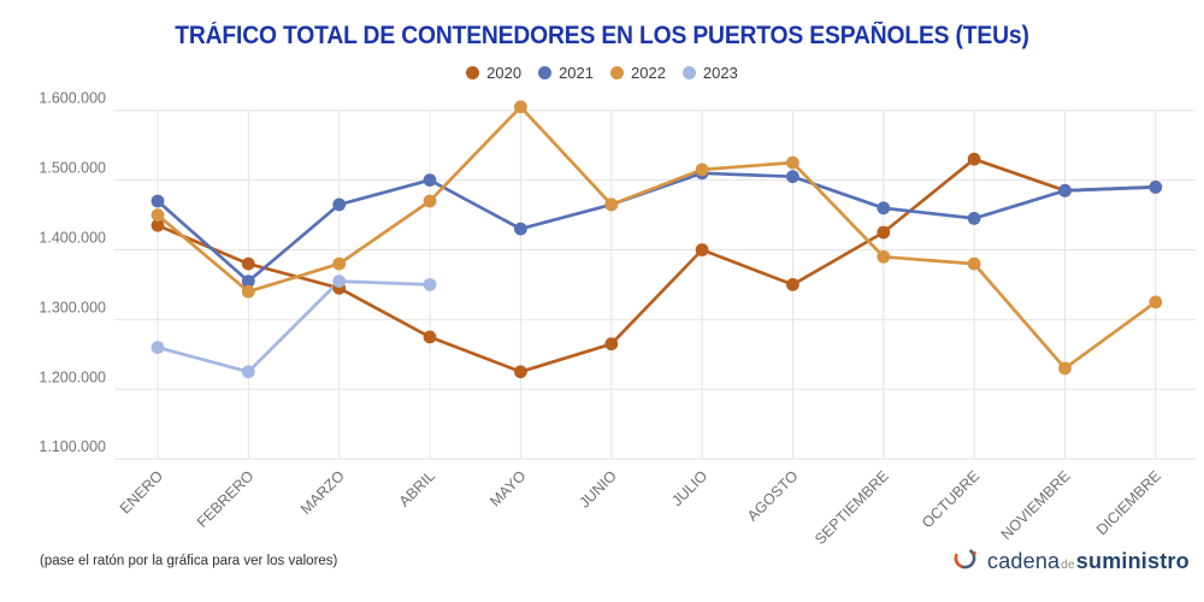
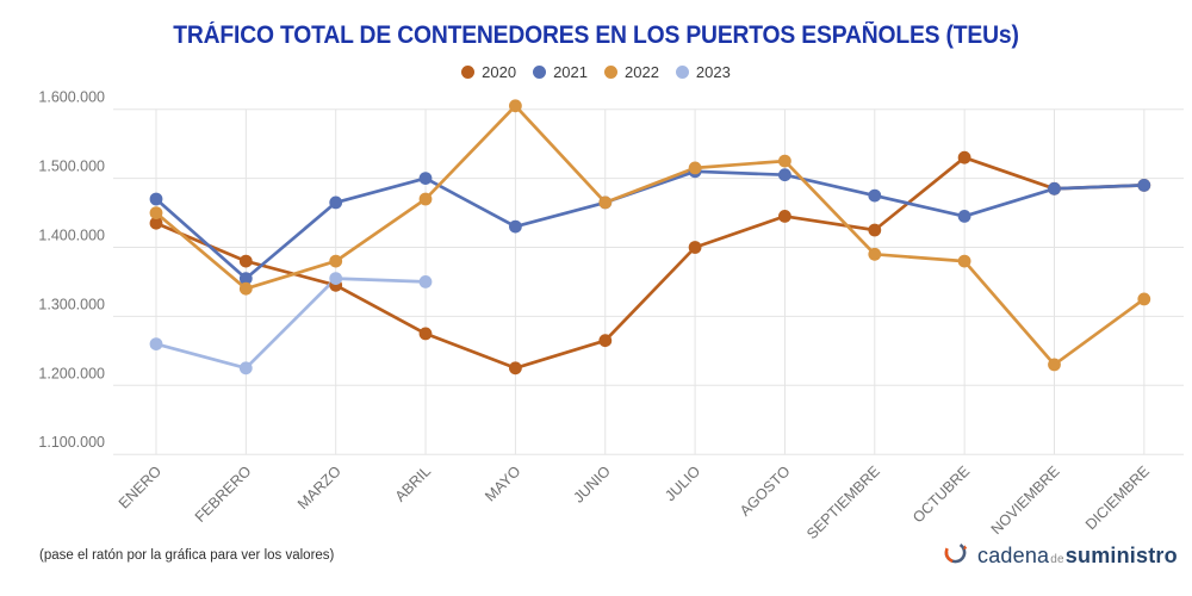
2020/AGOSTO: 1350000 -> 1440000
2021/SEPTIEMBRE: 1460000 -> 1480000
